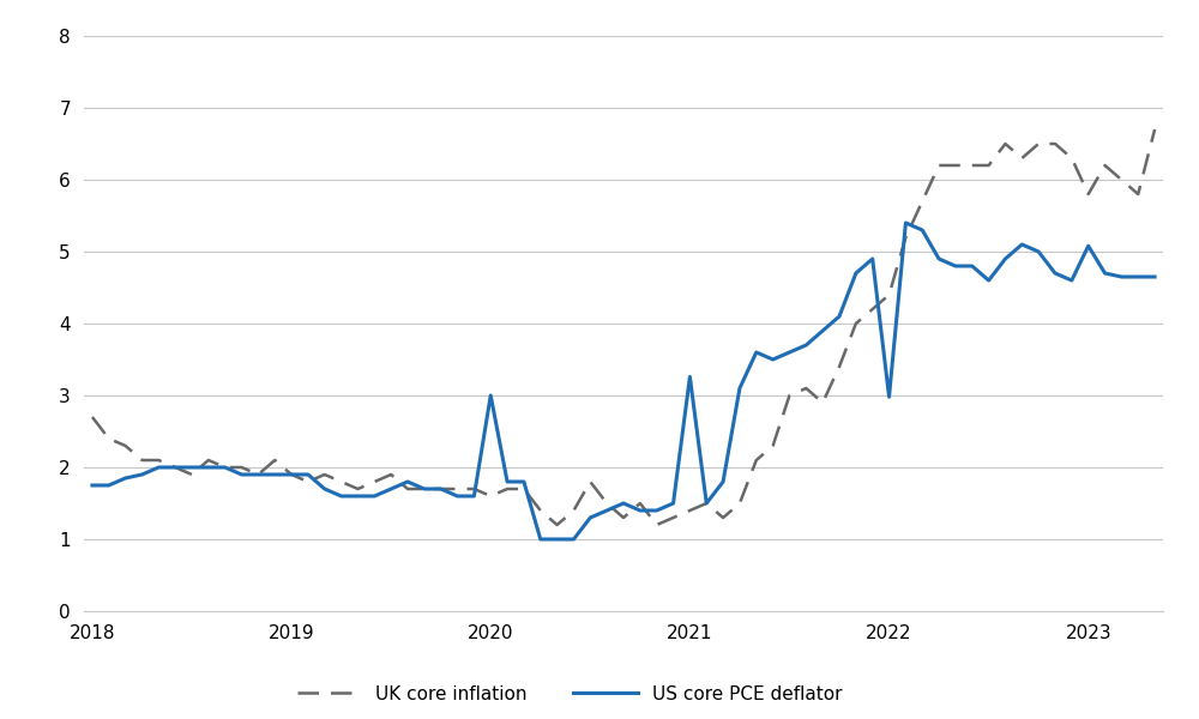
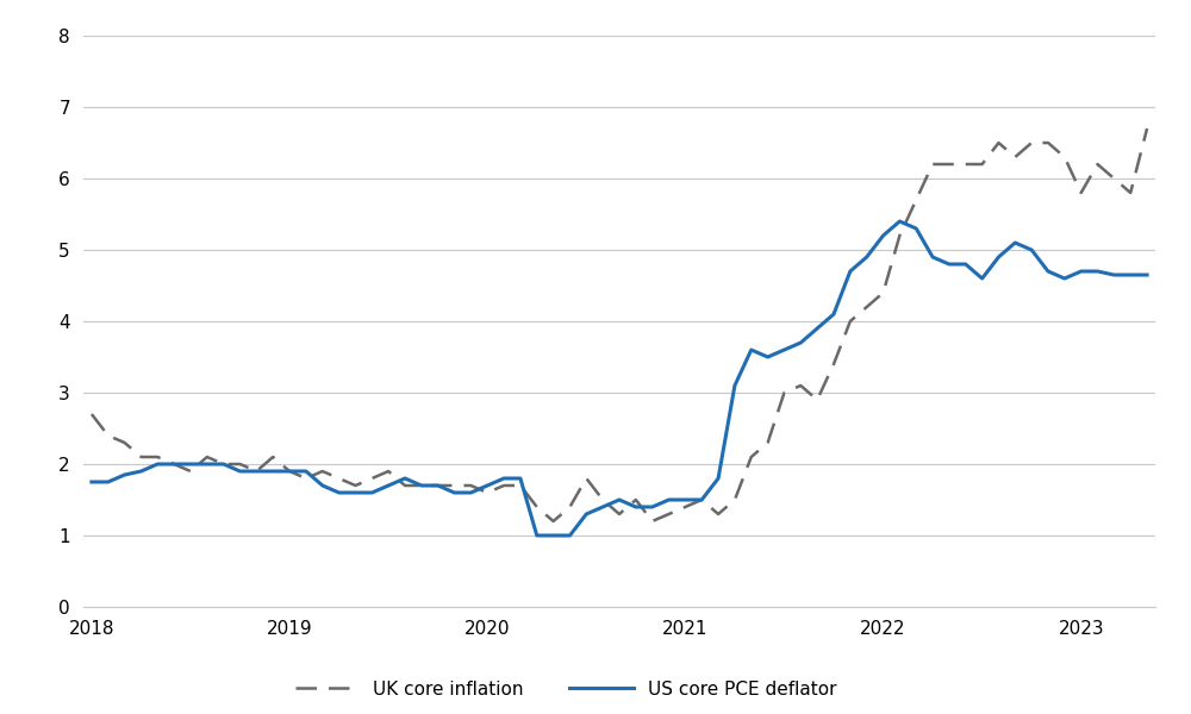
US core PCE deflator/2020: 3.00 -> 1.70
US core PCE deflator/2021: 3.26 -> 1.50
US core PCE deflator/2022: 2.98 -> 5.20
US core PCE deflator/2023: 5.08 -> 4.70
